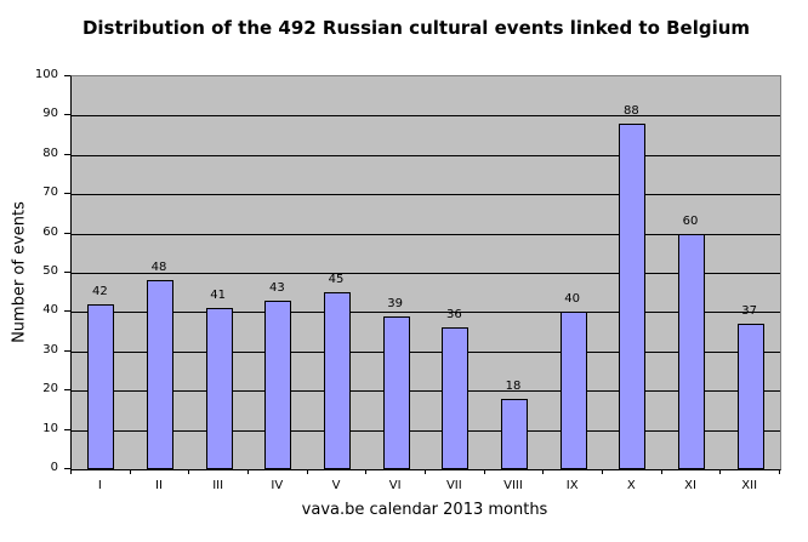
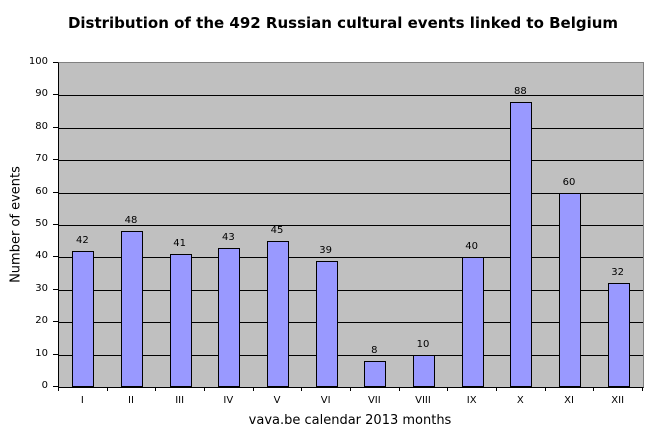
VII: 36 -> 8
VIII: 18 -> 10
XII: 37 -> 32
